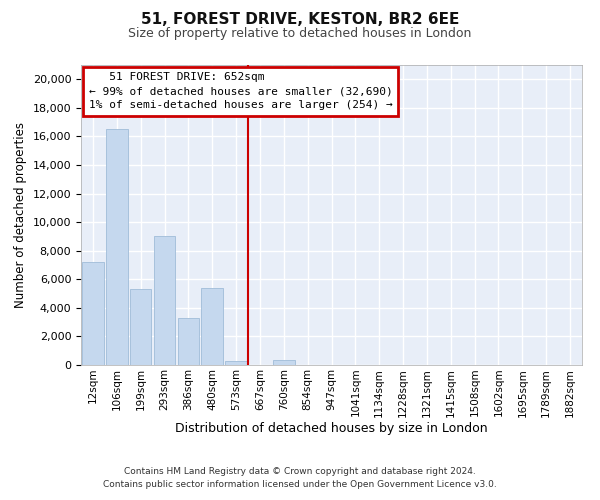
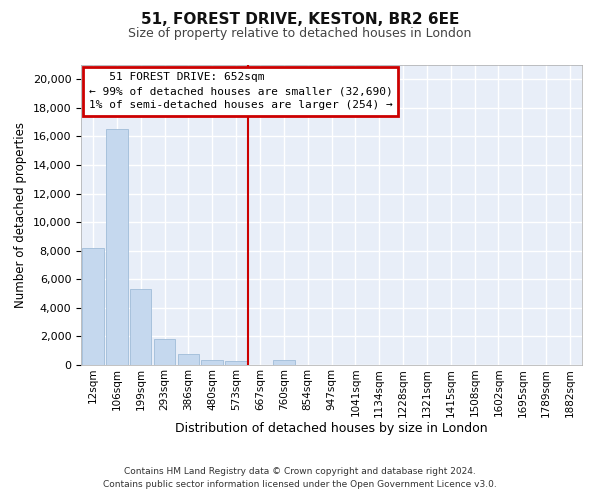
12sqm: 7,200 -> 8,200
293sqm: 9,000 -> 1,800
386sqm: 3,300 -> 800
480sqm: 5,400 -> 400
